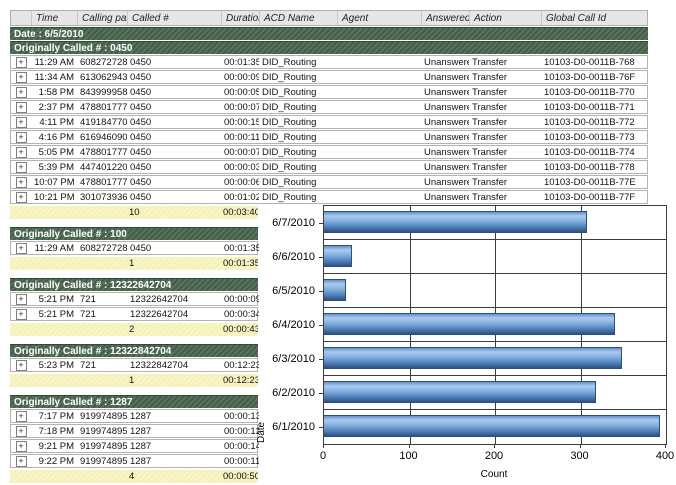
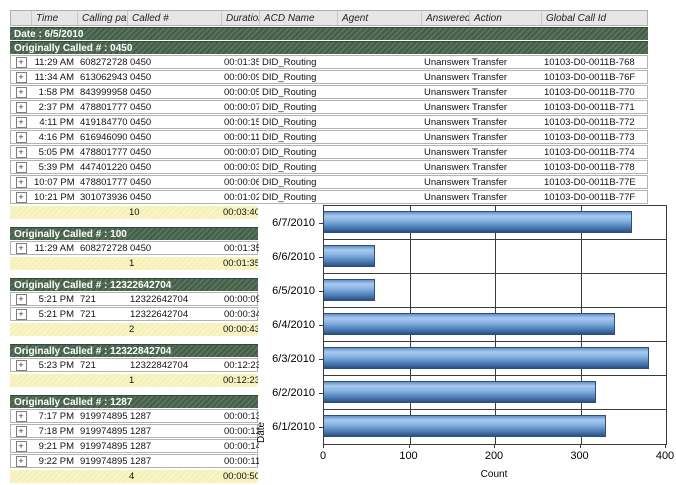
6/7/2010: 310 -> 360
6/6/2010: 30 -> 60
6/5/2010: 30 -> 60
6/3/2010: 350 -> 380
6/1/2010: 390 -> 330
